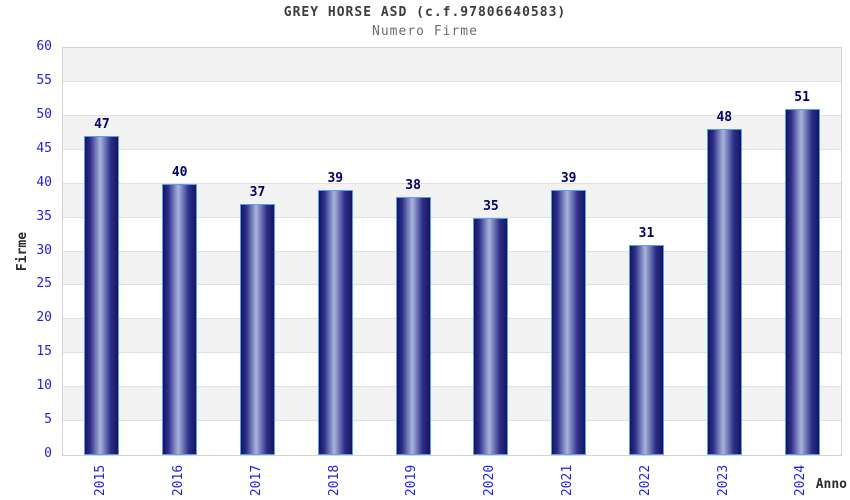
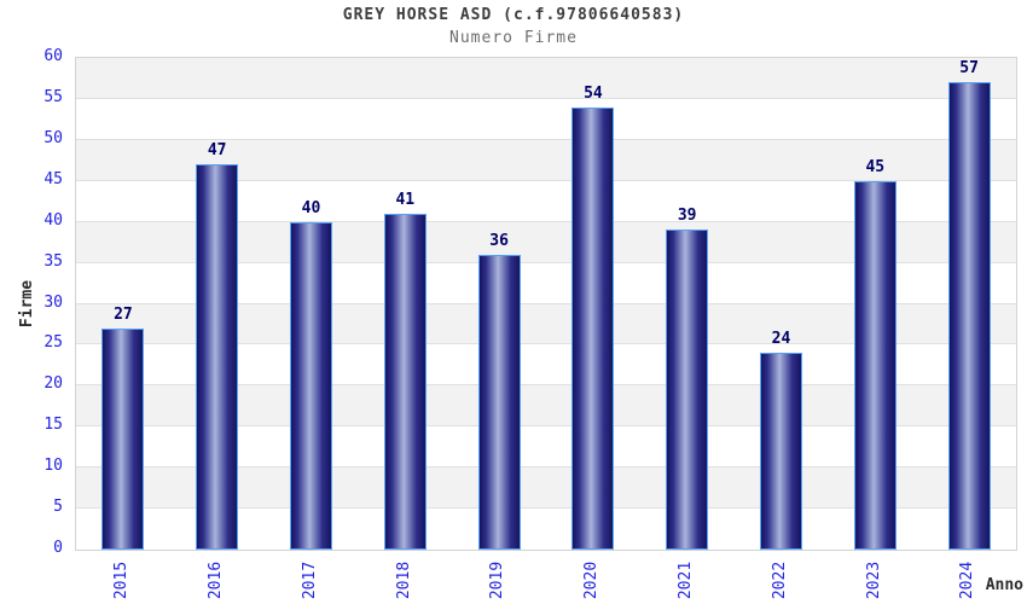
2015: 47 -> 27
2016: 40 -> 47
2017: 37 -> 40
2018: 39 -> 41
2019: 38 -> 36
2020: 35 -> 54
2022: 31 -> 24
2023: 48 -> 45
2024: 51 -> 57
